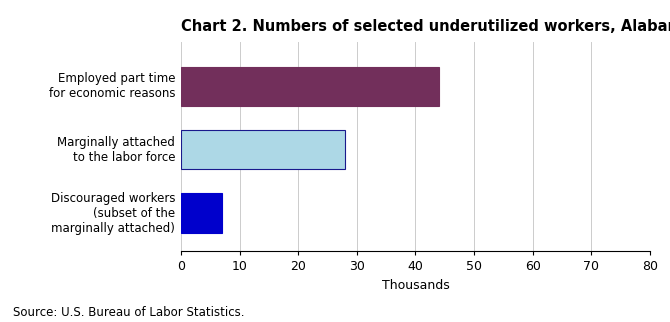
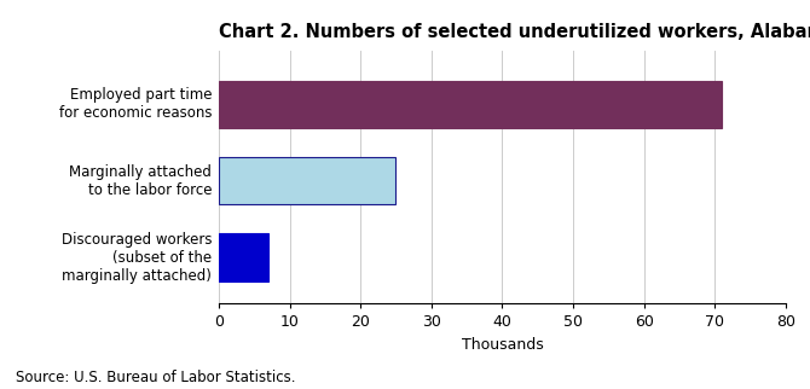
Employed part time for economic reasons: 44 -> 71
Marginally attached to the labor force: 28 -> 25
